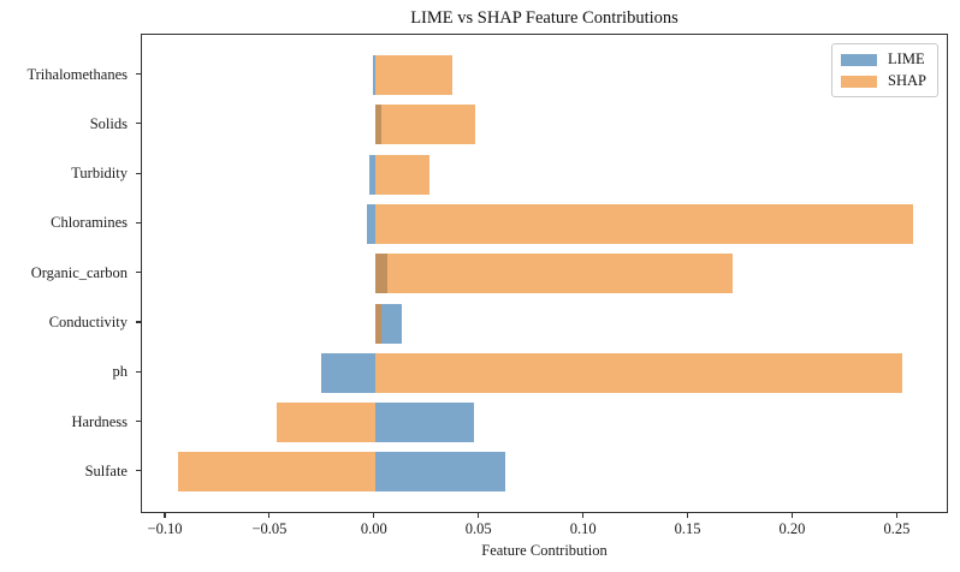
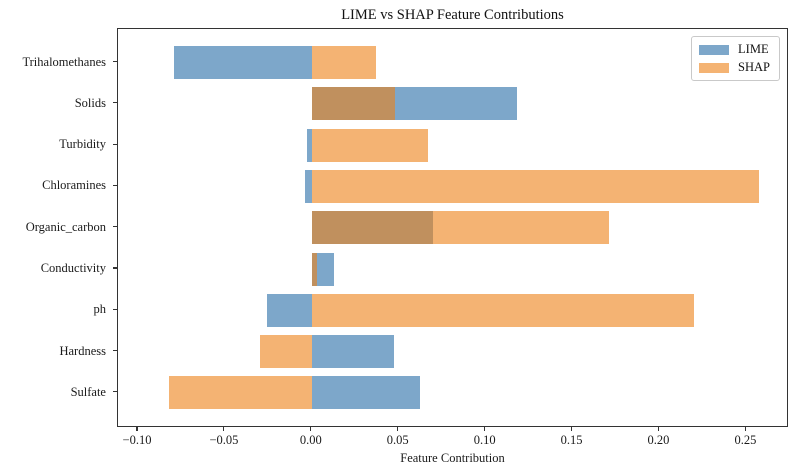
LIME/Trihalomethanes: -0.001 -> -0.079
LIME/Solids: 0.003 -> 0.118
SHAP/Turbidity: 0.026 -> 0.067
LIME/Organic_carbon: 0.006 -> 0.070
SHAP/ph: 0.252 -> 0.220
SHAP/Hardness: -0.047 -> -0.030
SHAP/Sulfate: -0.094 -> -0.082
